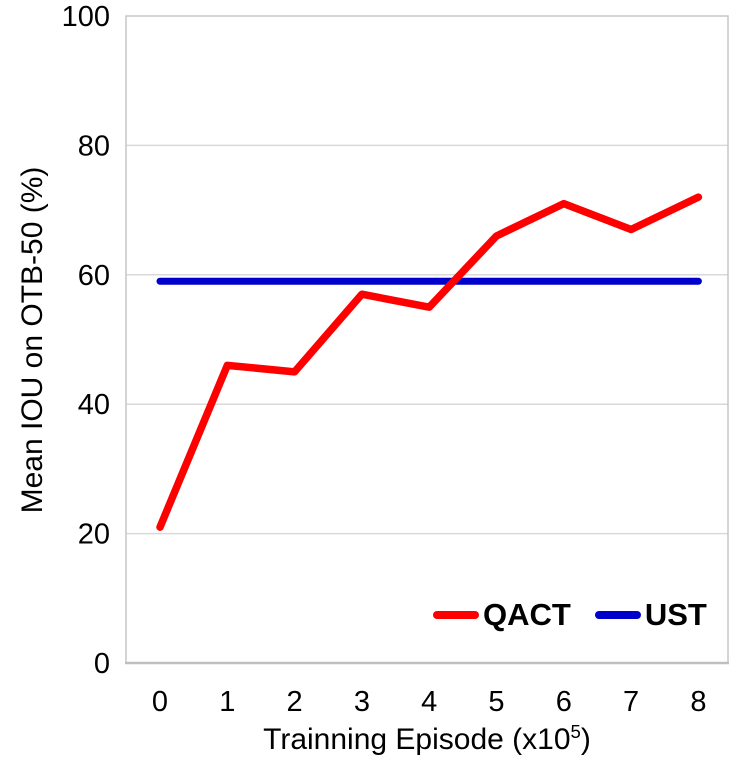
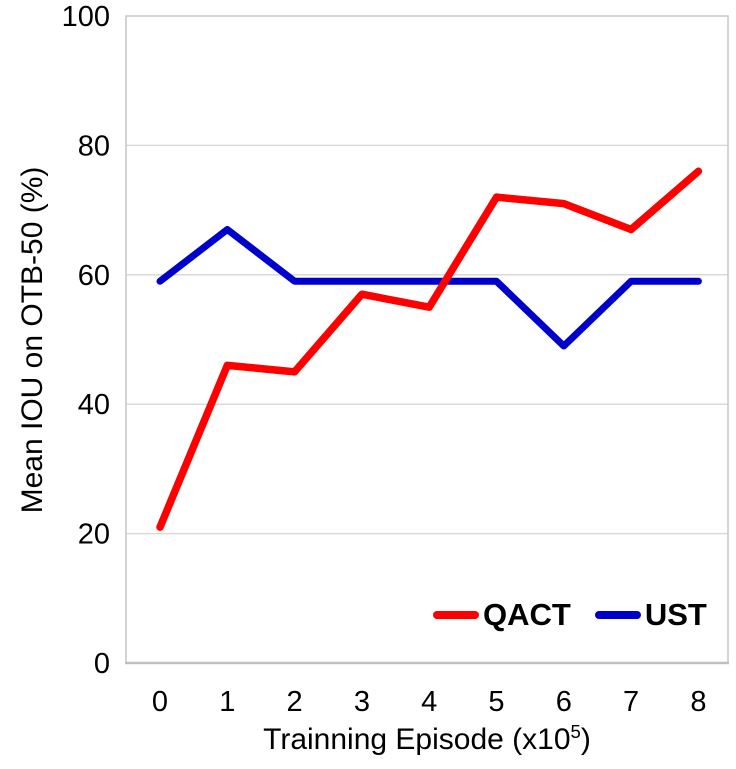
UST/1: 59 -> 67
QACT/5: 66 -> 72
UST/6: 59 -> 49
QACT/8: 72 -> 76
